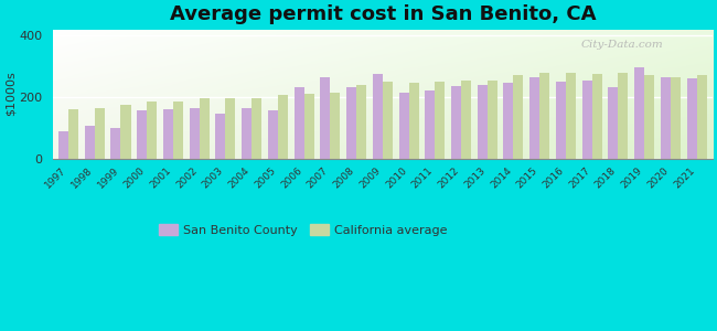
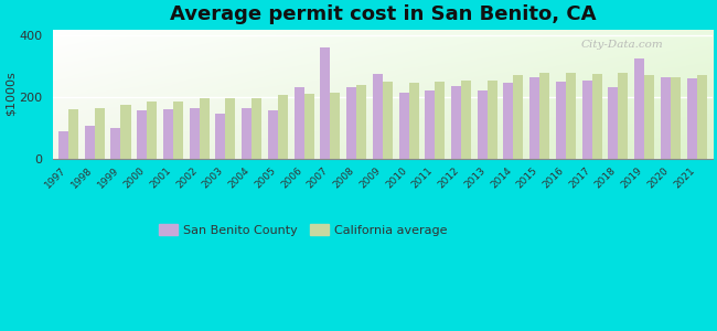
San Benito County/2007: 265 -> 360
San Benito County/2013: 240 -> 220
San Benito County/2019: 295 -> 325
